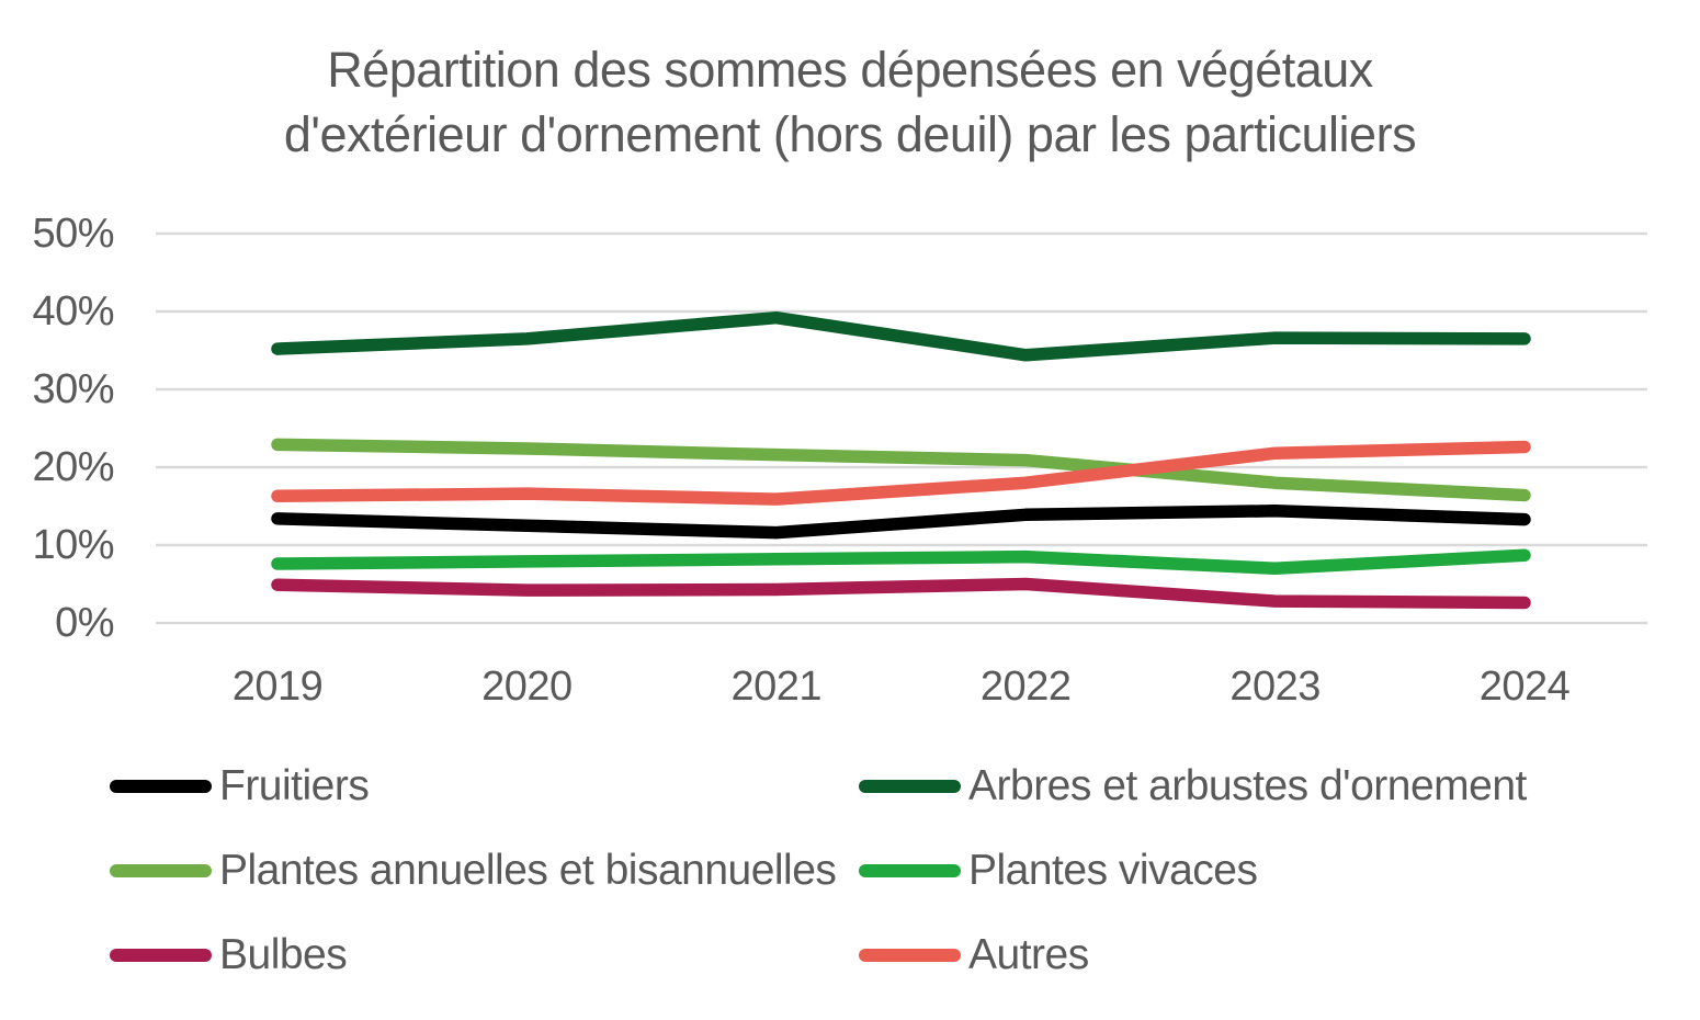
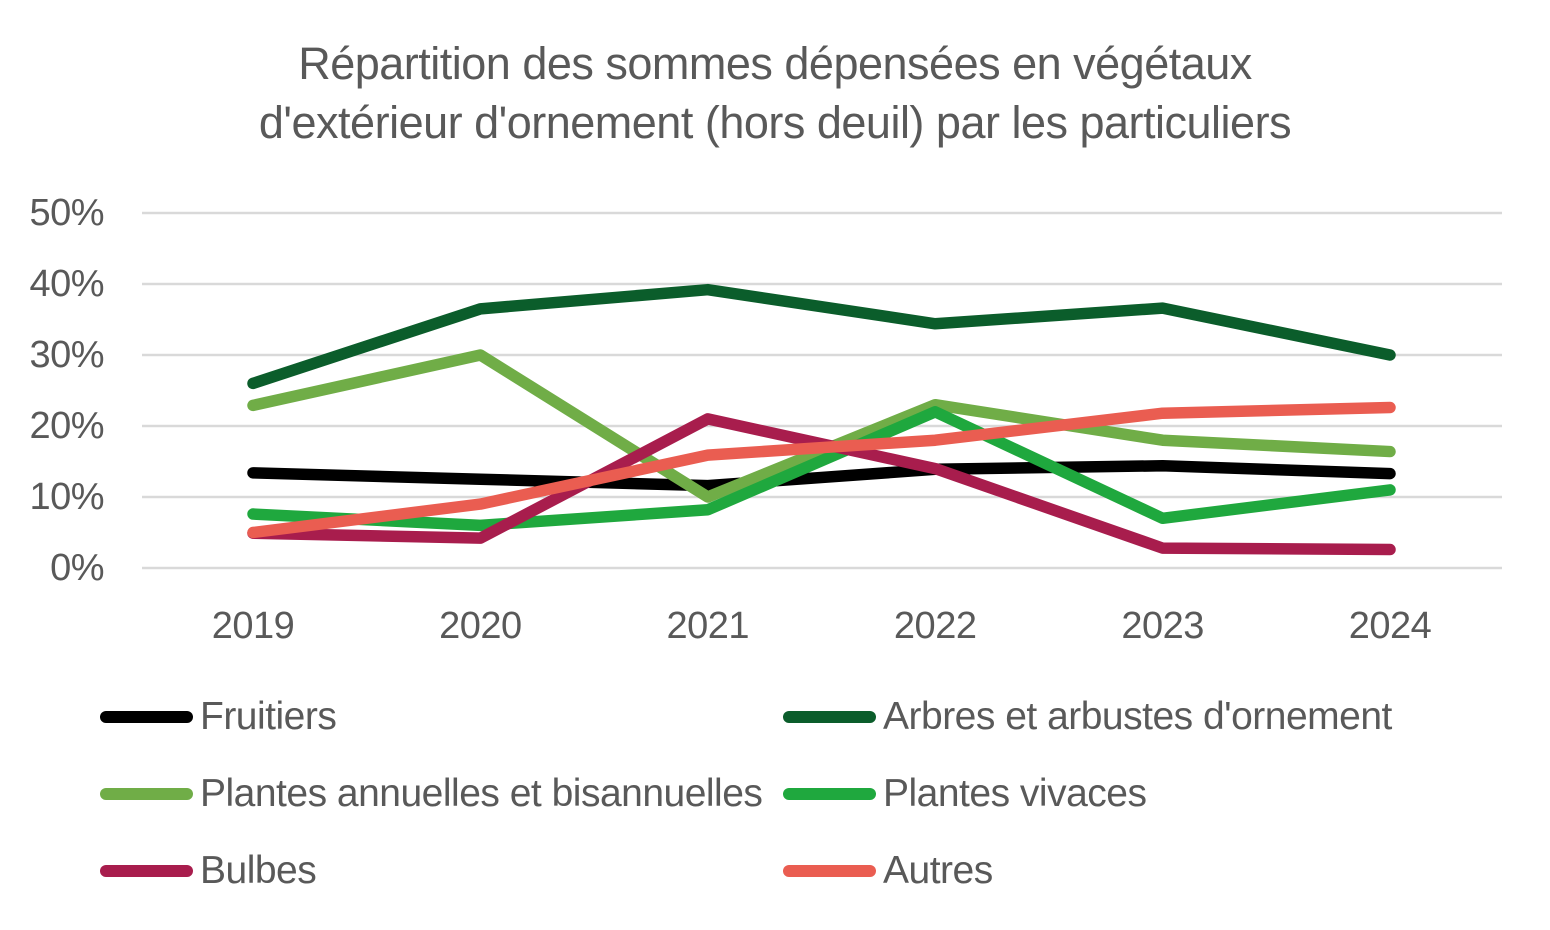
Arbres et arbustes d'ornement/2019: 35% -> 26%
Autres/2019: 16% -> 5%
Plantes annuelles et bisannuelles/2020: 22% -> 30%
Plantes vivaces/2020: 8% -> 6%
Autres/2020: 17% -> 9%
Plantes annuelles et bisannuelles/2021: 22% -> 10%
Bulbes/2021: 4% -> 21%
Plantes annuelles et bisannuelles/2022: 21% -> 23%
Plantes vivaces/2022: 8% -> 22%
Bulbes/2022: 5% -> 14%
Arbres et arbustes d'ornement/2024: 36% -> 30%
Plantes vivaces/2024: 9% -> 11%
